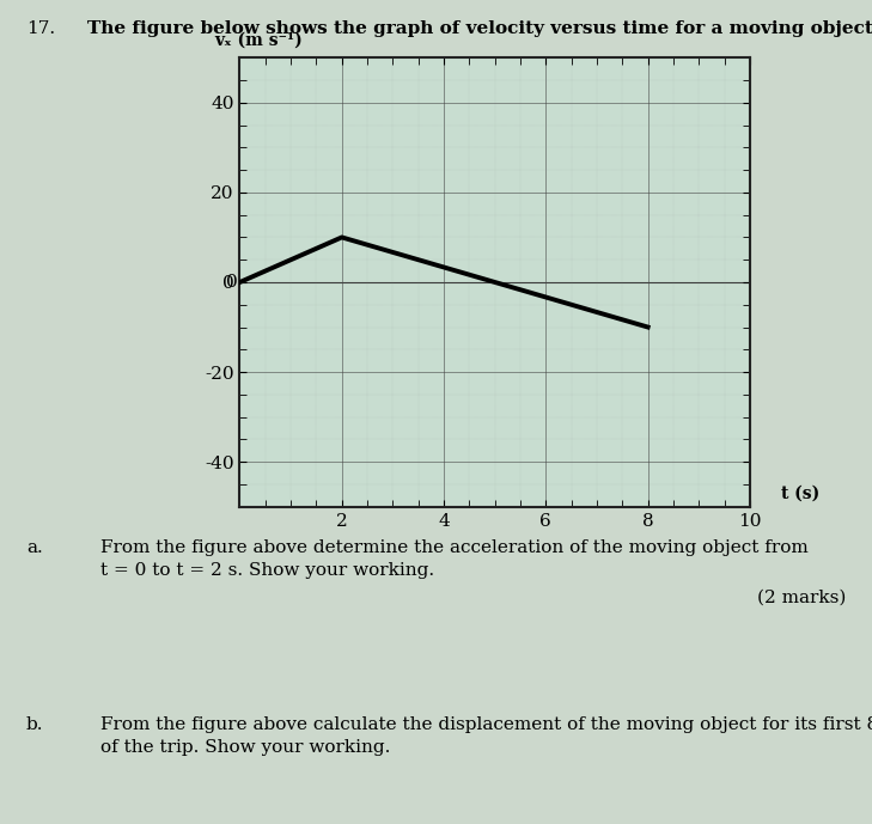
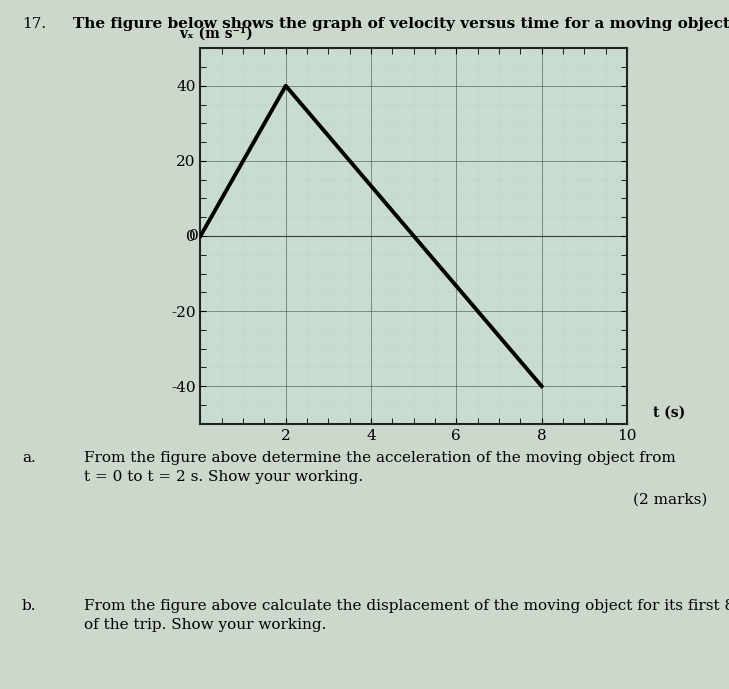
2: 10 -> 40
8: -10 -> -40
